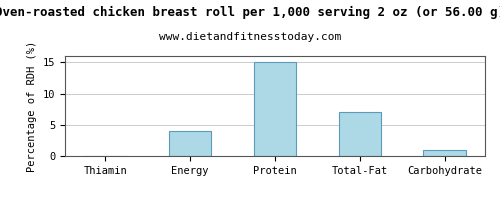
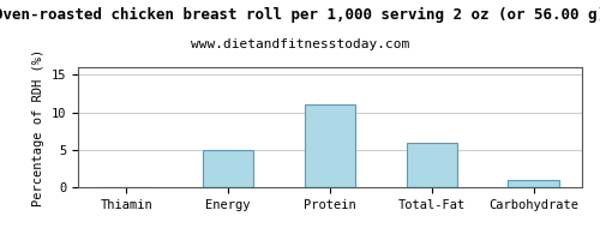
Energy: 4 -> 5
Protein: 15 -> 11
Total-Fat: 7 -> 6
